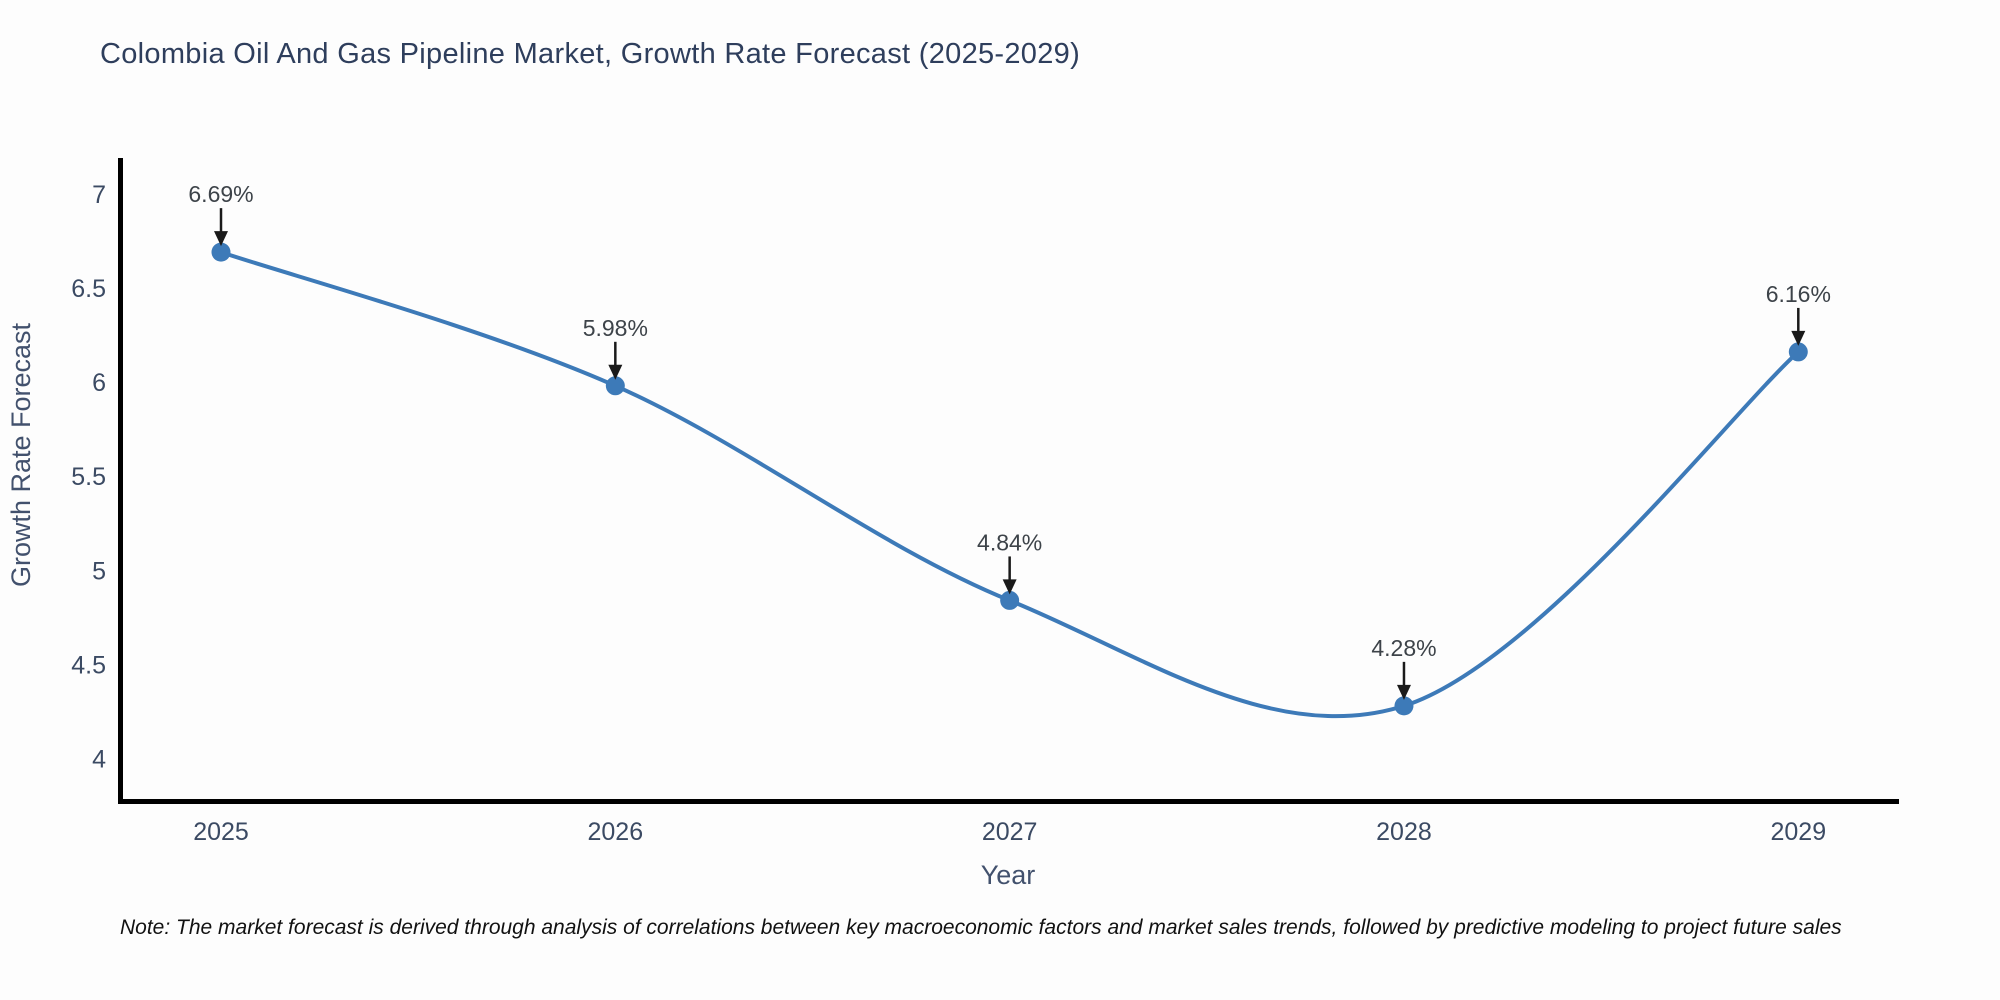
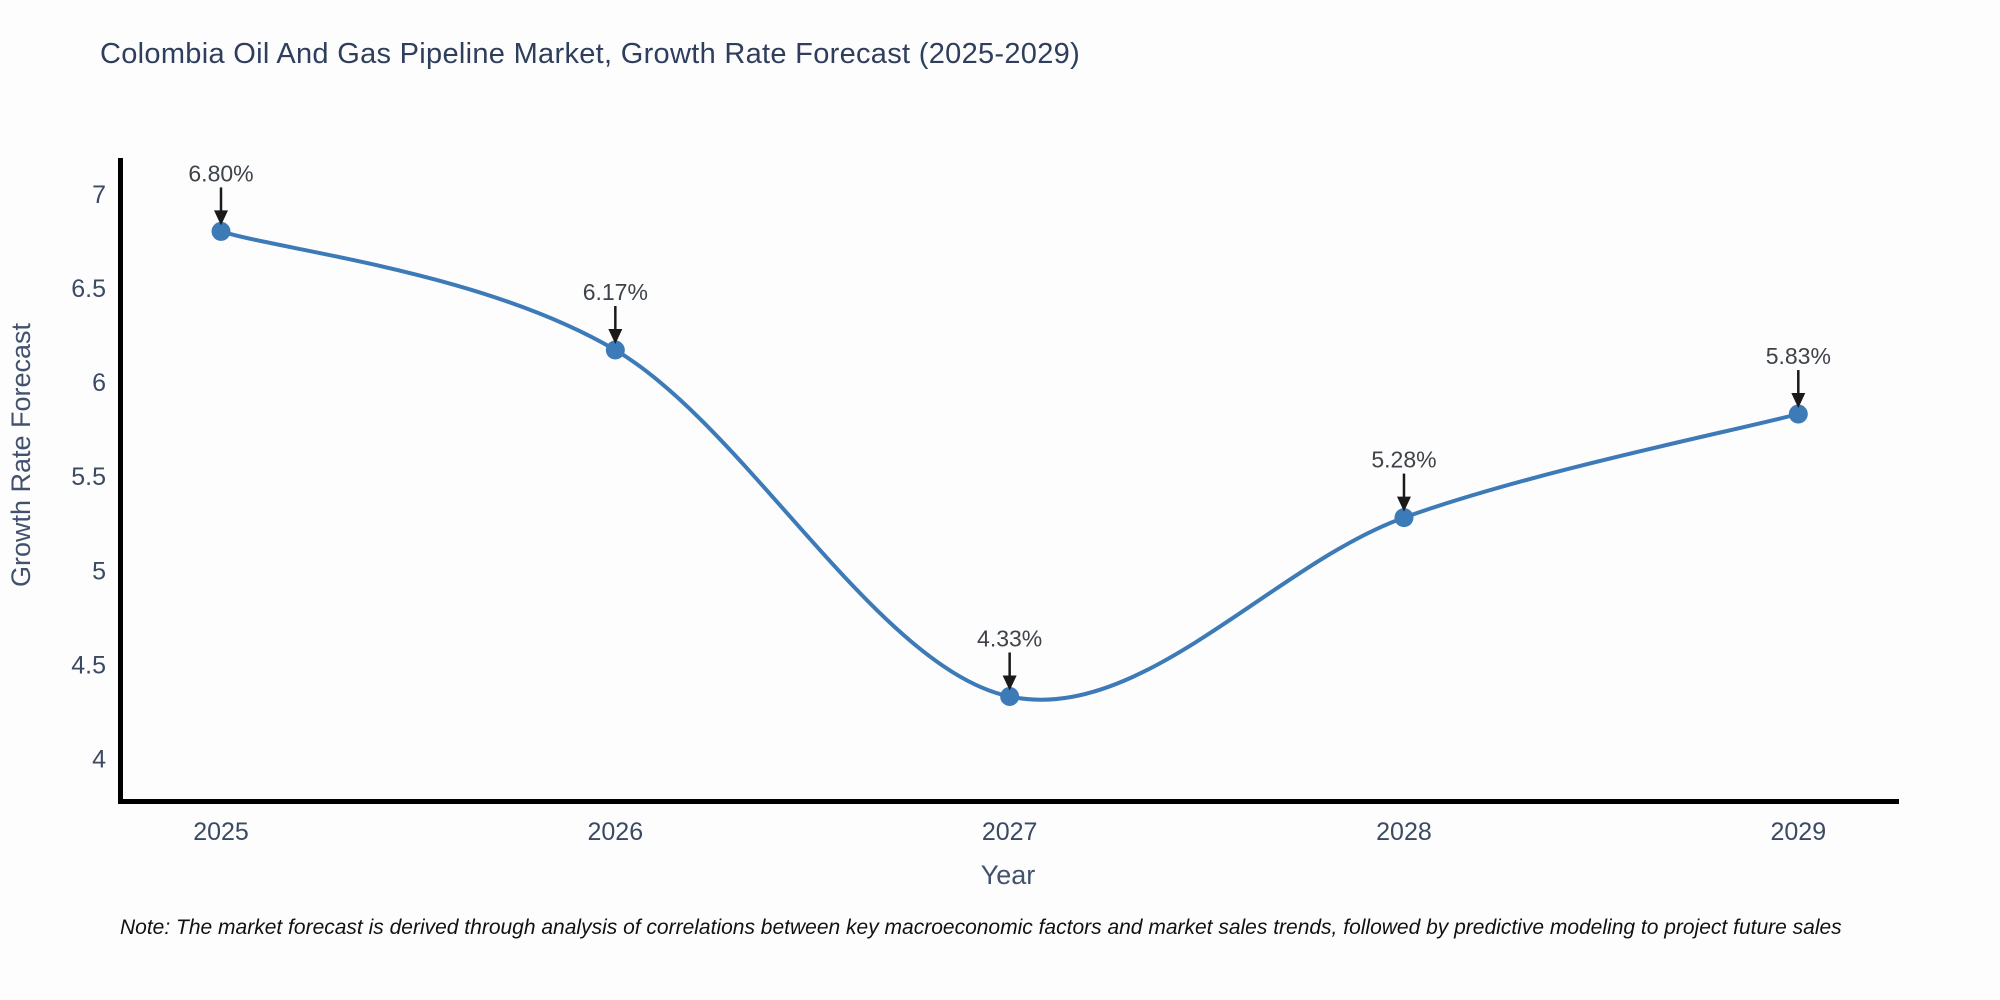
2025: 6.69% -> 6.80%
2026: 5.98% -> 6.17%
2027: 4.84% -> 4.33%
2028: 4.28% -> 5.28%
2029: 6.16% -> 5.83%
